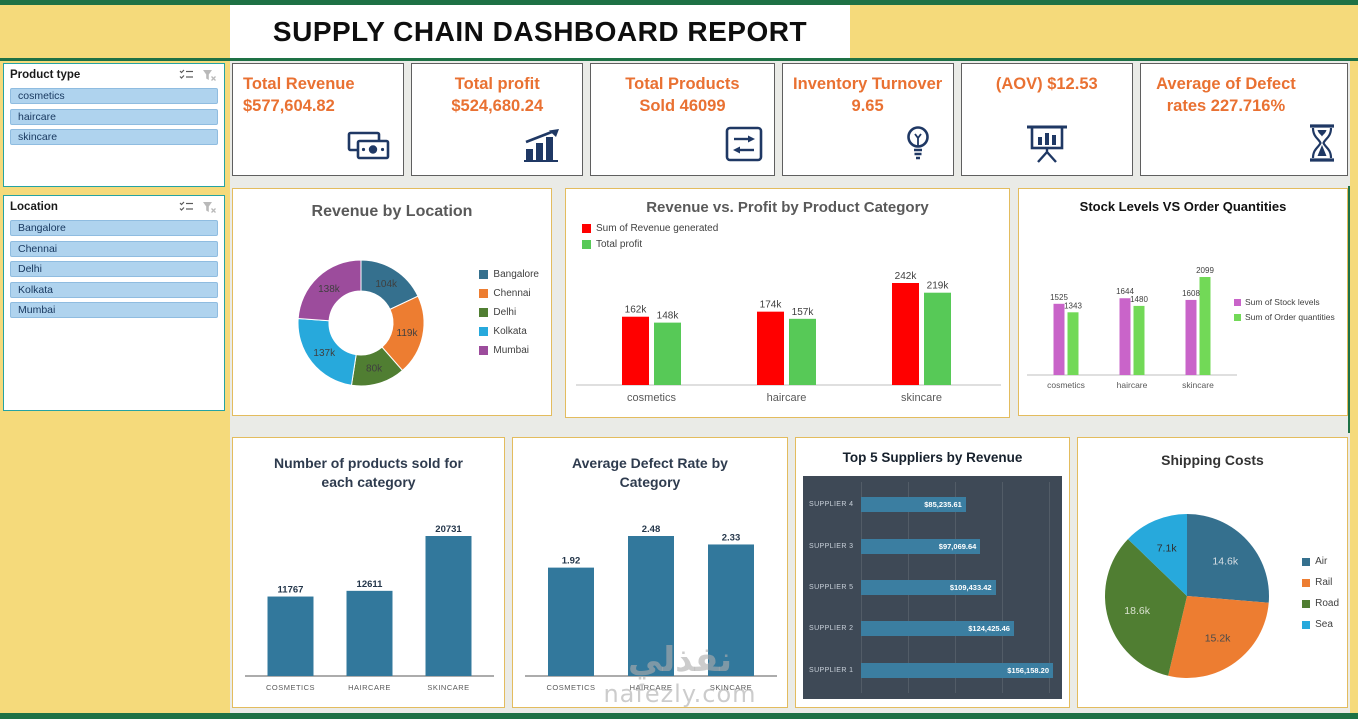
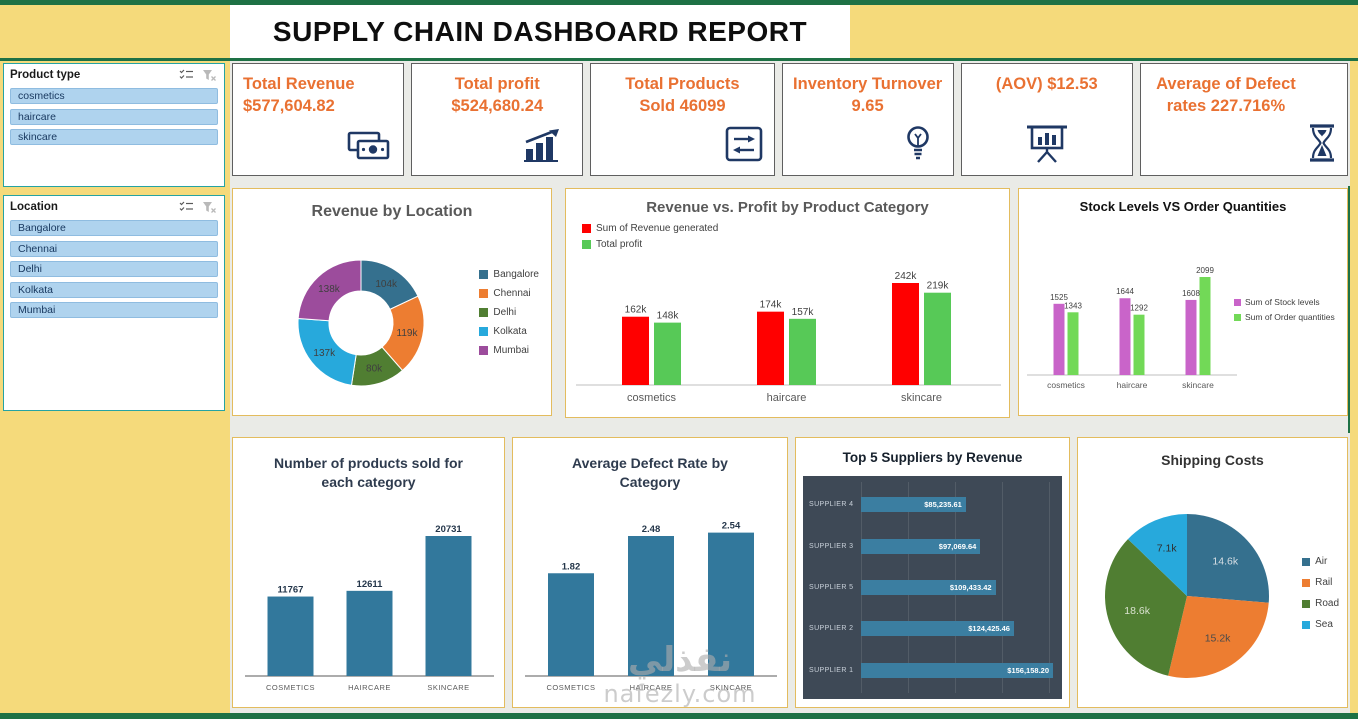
Stock Levels VS Order Quantities/Sum of Order quantities/haircare: 1480 -> 1292
Average Defect Rate by Category/COSMETICS: 1.92 -> 1.82
Average Defect Rate by Category/SKINCARE: 2.33 -> 2.54
